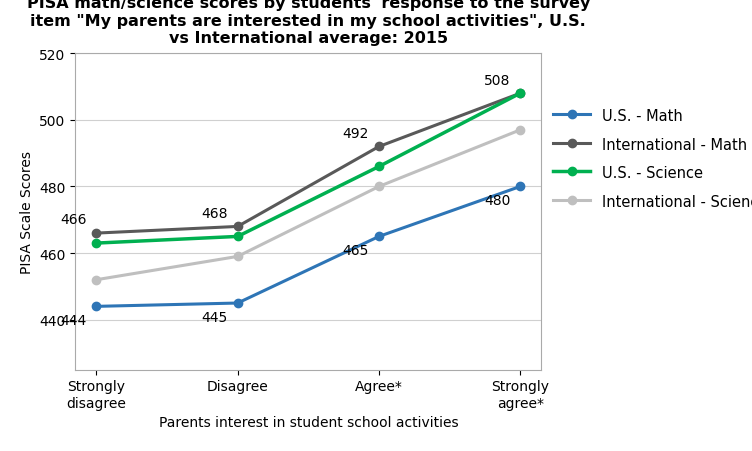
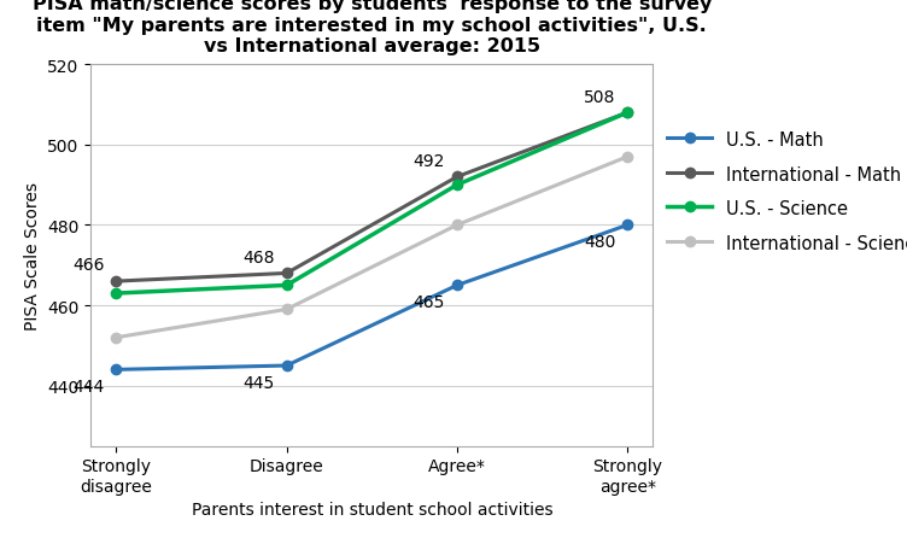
U.S. - Science/Agree*: 486 -> 490
